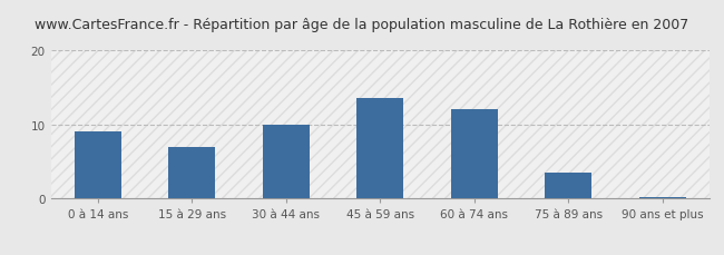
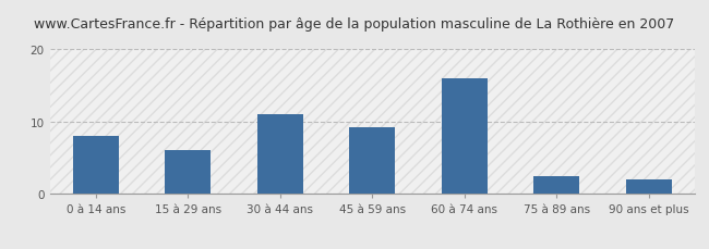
0 à 14 ans: 9.0 -> 8.0
15 à 29 ans: 7.0 -> 6.0
30 à 44 ans: 10.0 -> 11.0
45 à 59 ans: 13.5 -> 9.2
60 à 74 ans: 12.0 -> 16.0
75 à 89 ans: 3.5 -> 2.4
90 ans et plus: 0.2 -> 2.0
